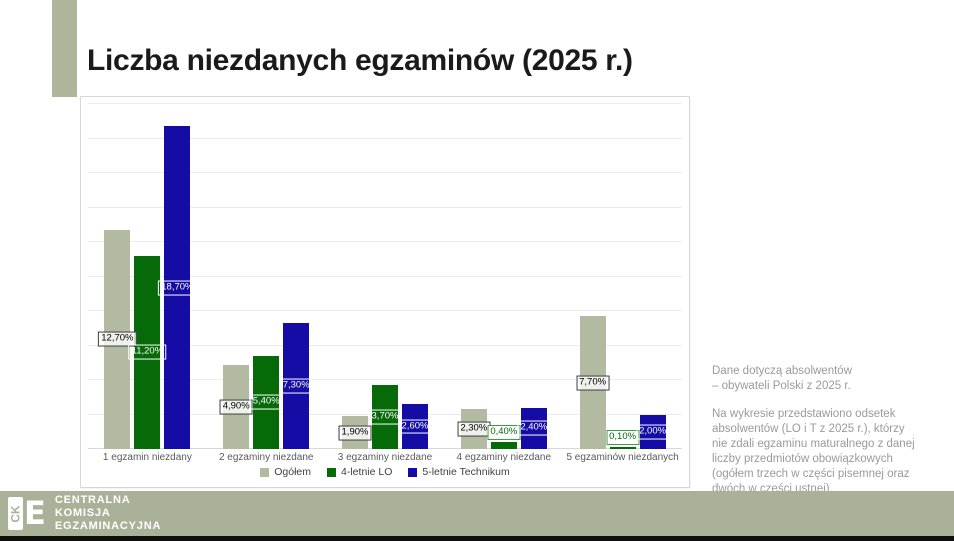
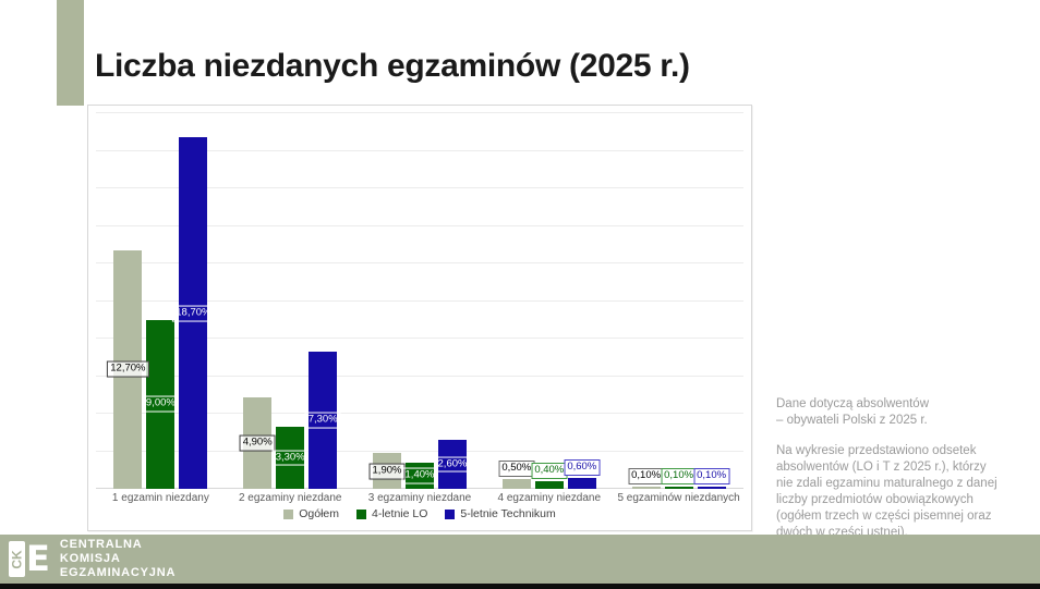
4-letnie LO/1 egzamin niezdany: 11,20% -> 9,00%
4-letnie LO/2 egzaminy niezdane: 5,40% -> 3,30%
4-letnie LO/3 egzaminy niezdane: 3,70% -> 1,40%
Ogółem/4 egzaminy niezdane: 2,30% -> 0,50%
5-letnie Technikum/4 egzaminy niezdane: 2,40% -> 0,60%
Ogółem/5 egzaminów niezdanych: 7,70% -> 0,10%
5-letnie Technikum/5 egzaminów niezdanych: 2,00% -> 0,10%
